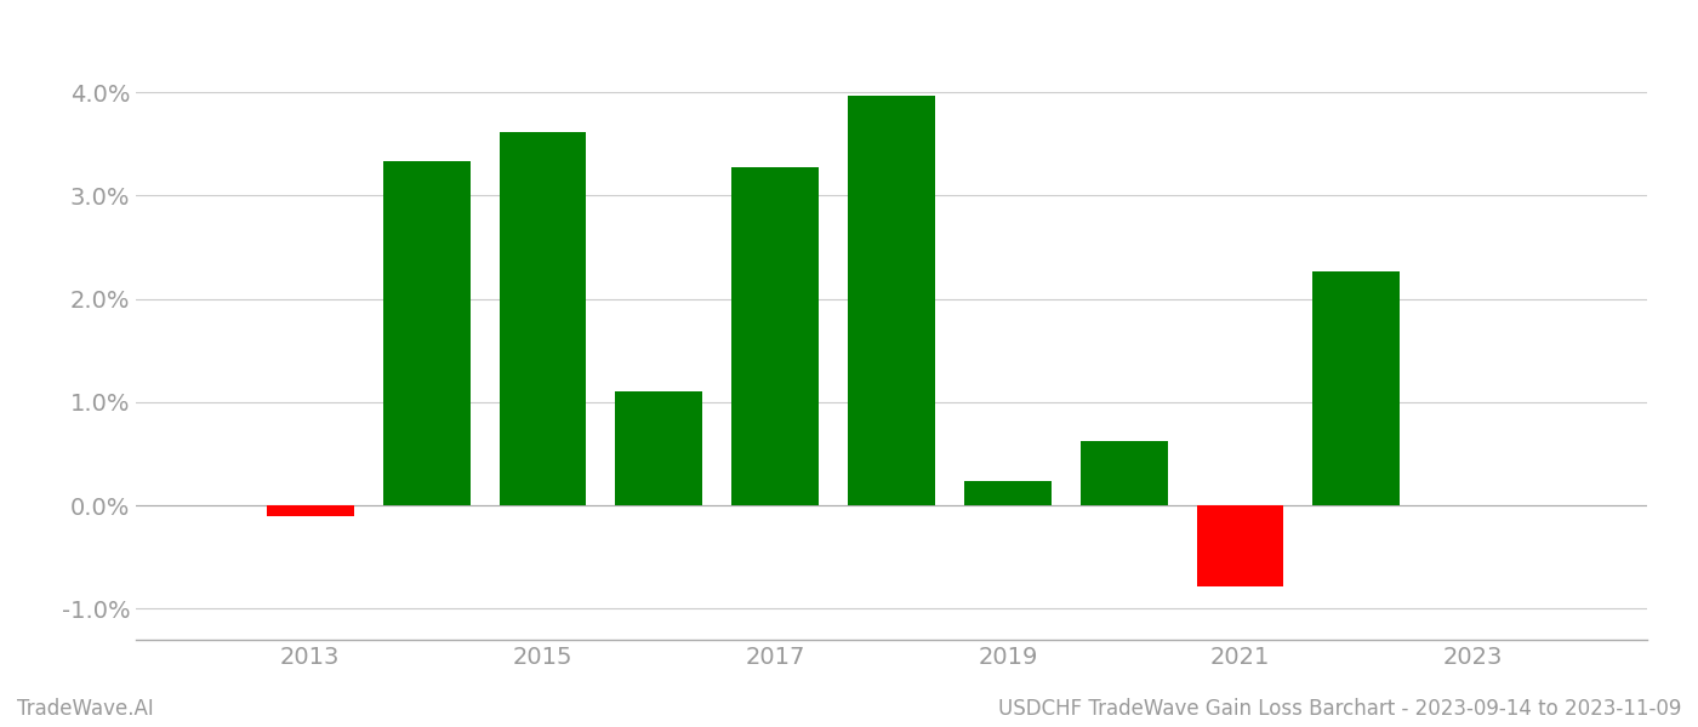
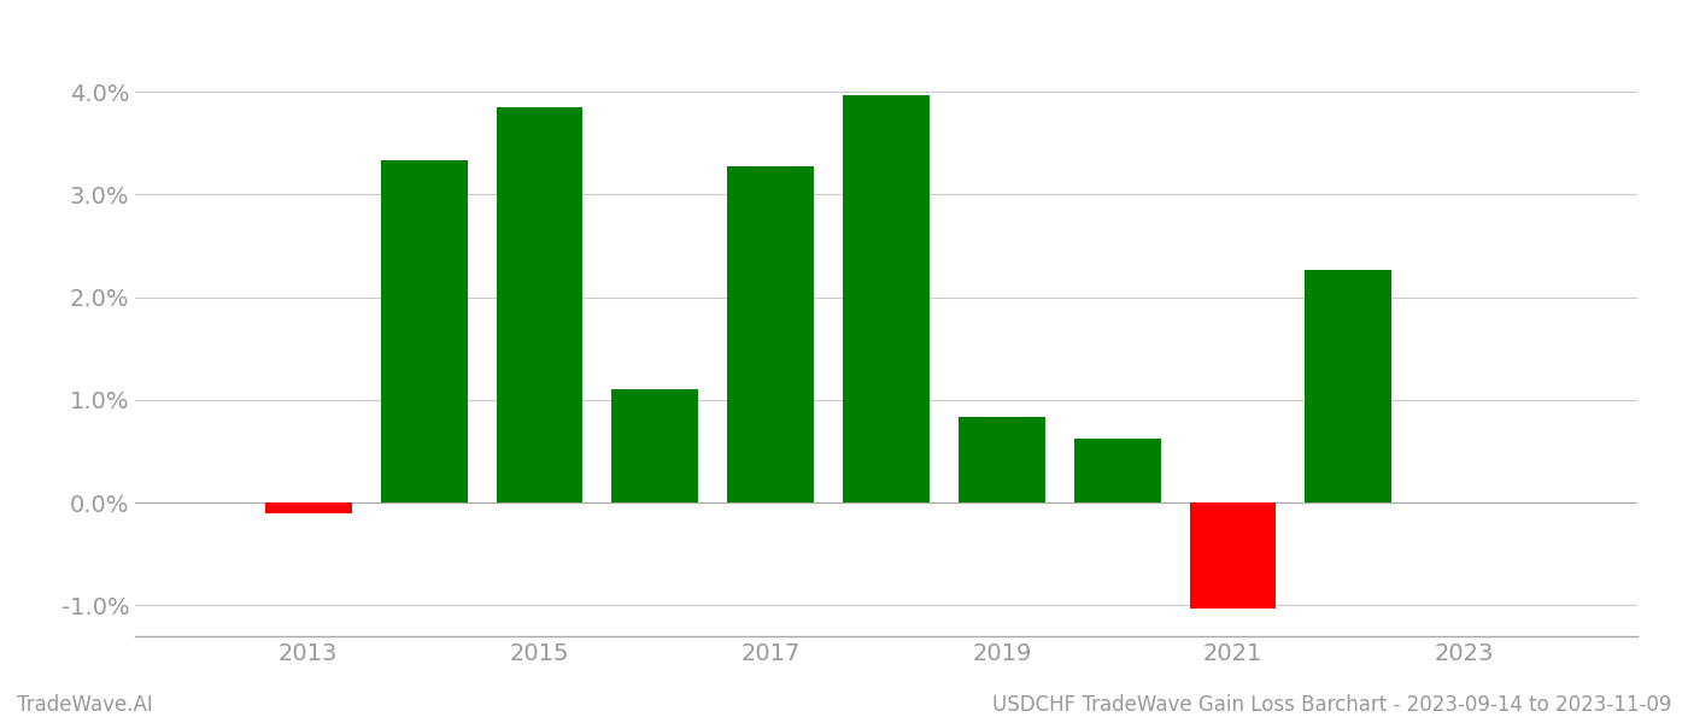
2015: 3.62% -> 3.85%
2019: 0.24% -> 0.83%
2021: -0.78% -> -1.03%
